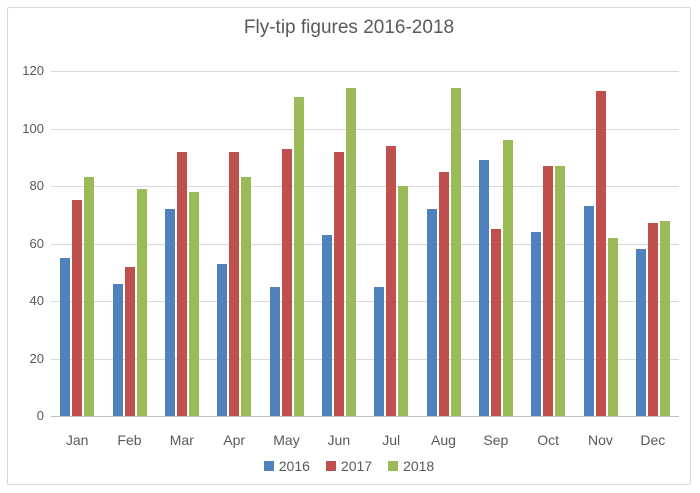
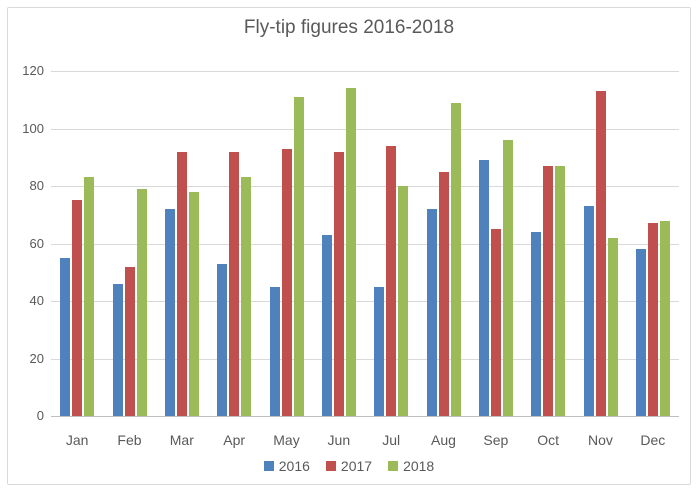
2018/Aug: 114 -> 109
